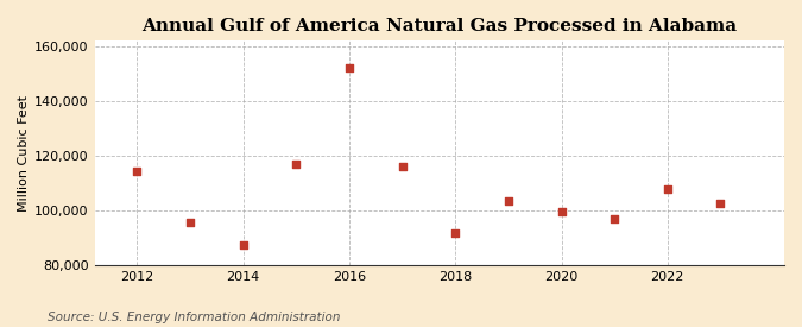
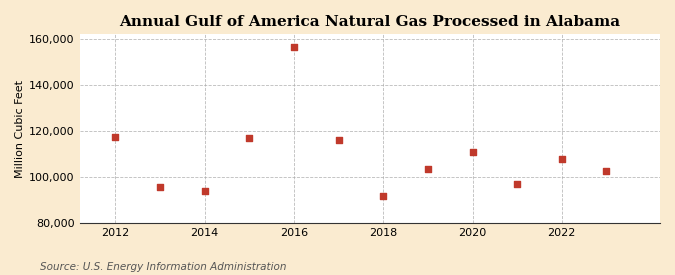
2012: 114,500 -> 117,500
2014: 87,500 -> 94,000
2016: 152,000 -> 156,500
2020: 99,500 -> 111,000
